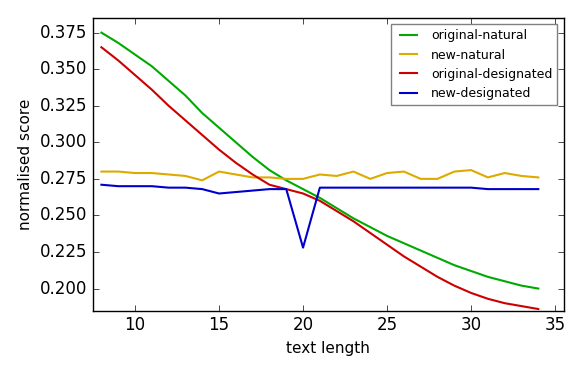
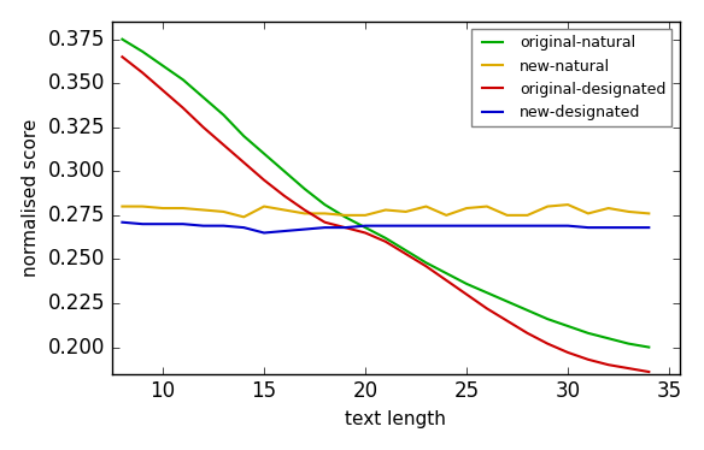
new-designated/20: 0.228 -> 0.269
